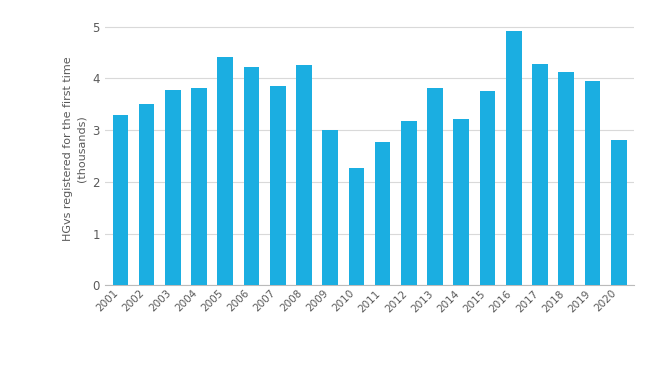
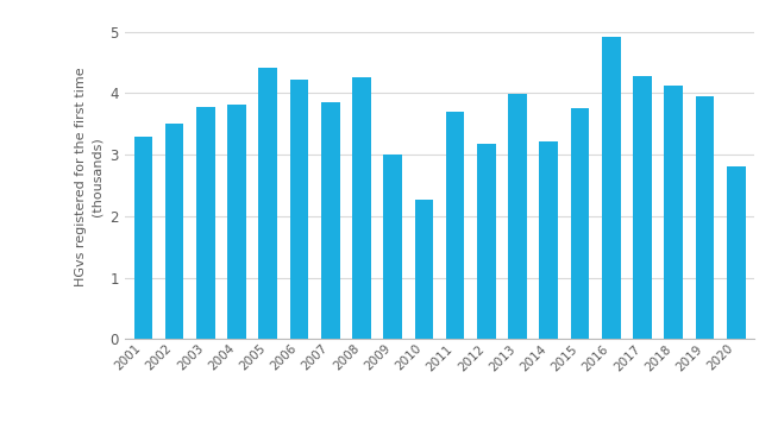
2011: 2.77 -> 3.70
2013: 3.82 -> 3.98
